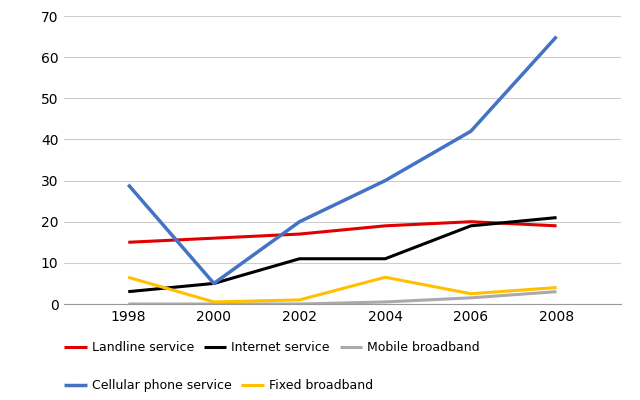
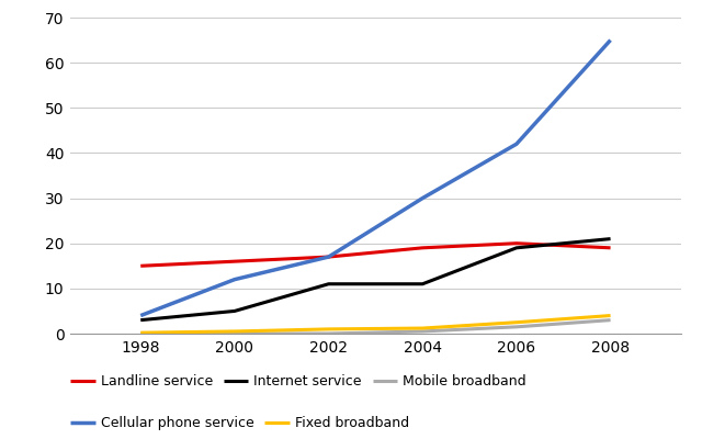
Cellular phone service/1998: 29 -> 4
Fixed broadband/1998: 6.5 -> 0.2
Cellular phone service/2000: 5 -> 12
Cellular phone service/2002: 20 -> 17
Fixed broadband/2004: 6.5 -> 1.2
